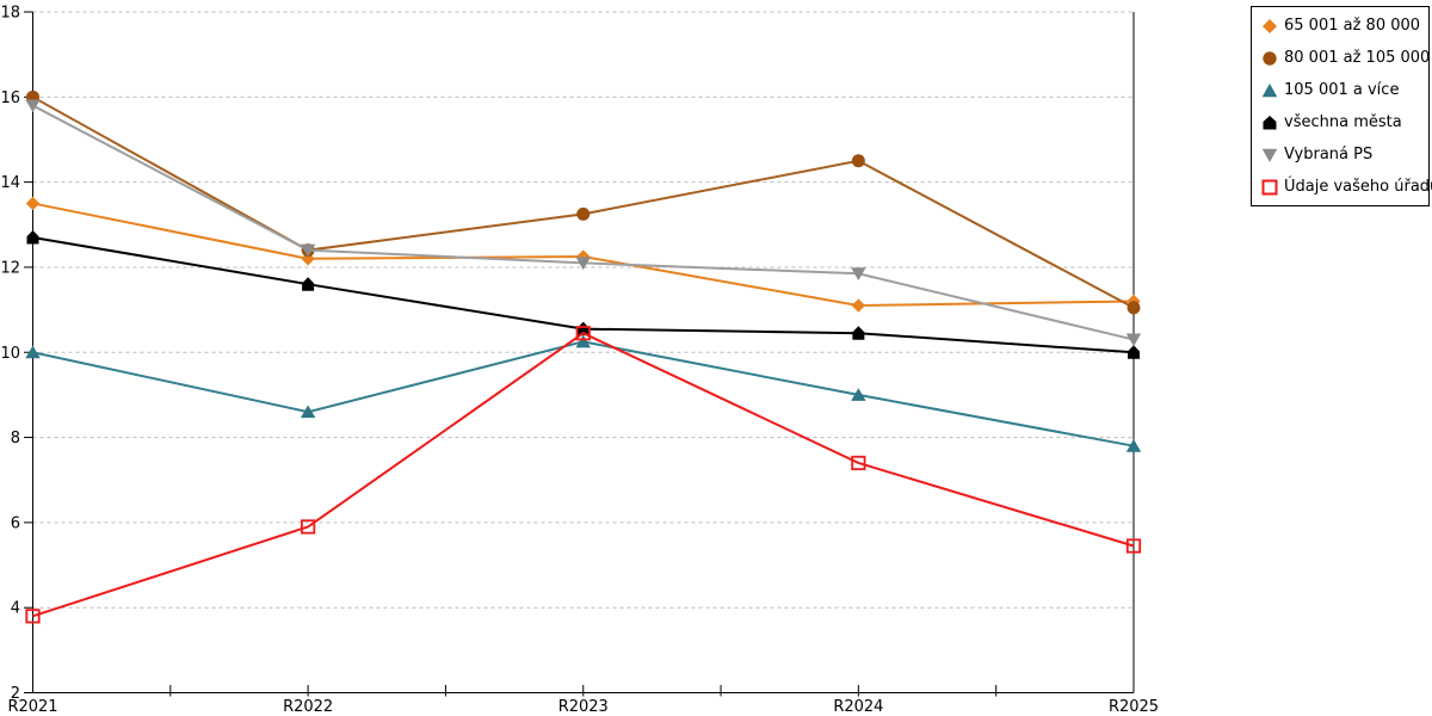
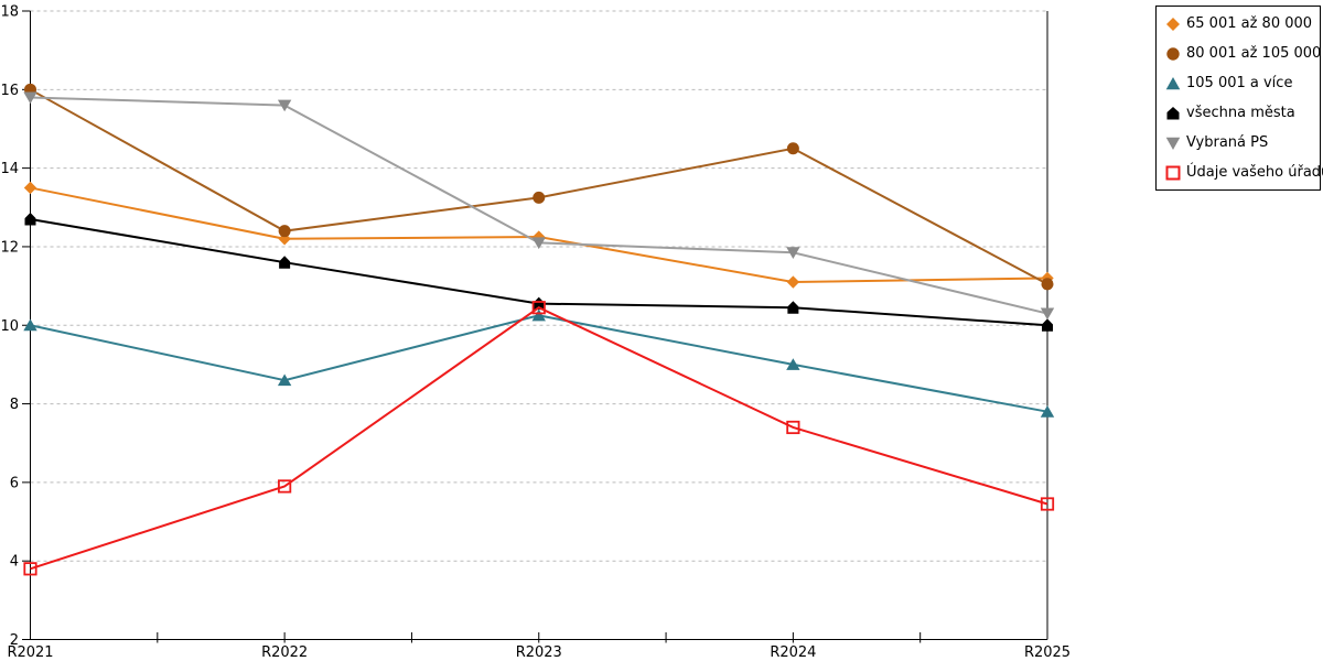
Vybraná PS/R2022: 12.4 -> 15.6
